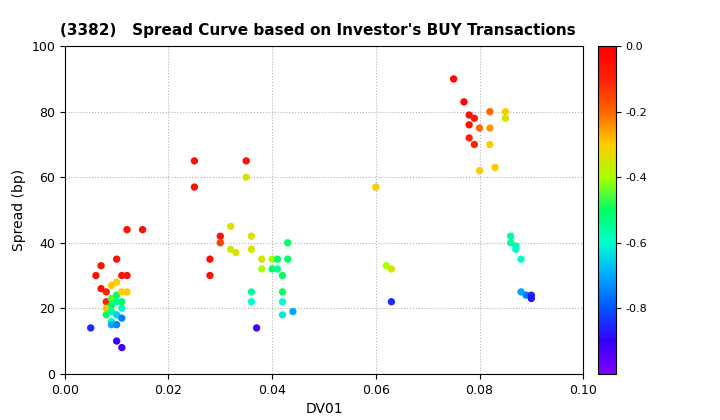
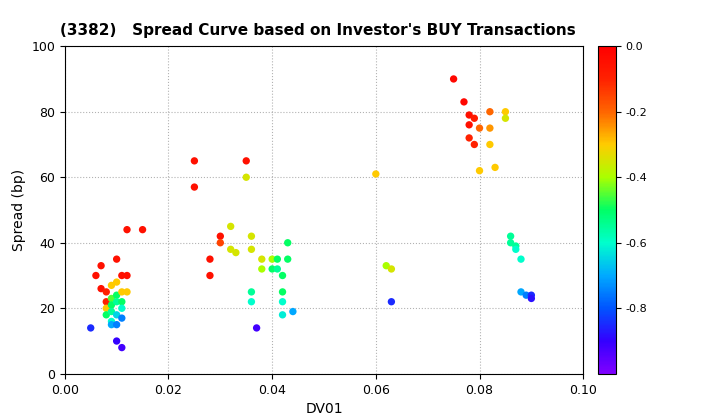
0.06: 57 -> 61
